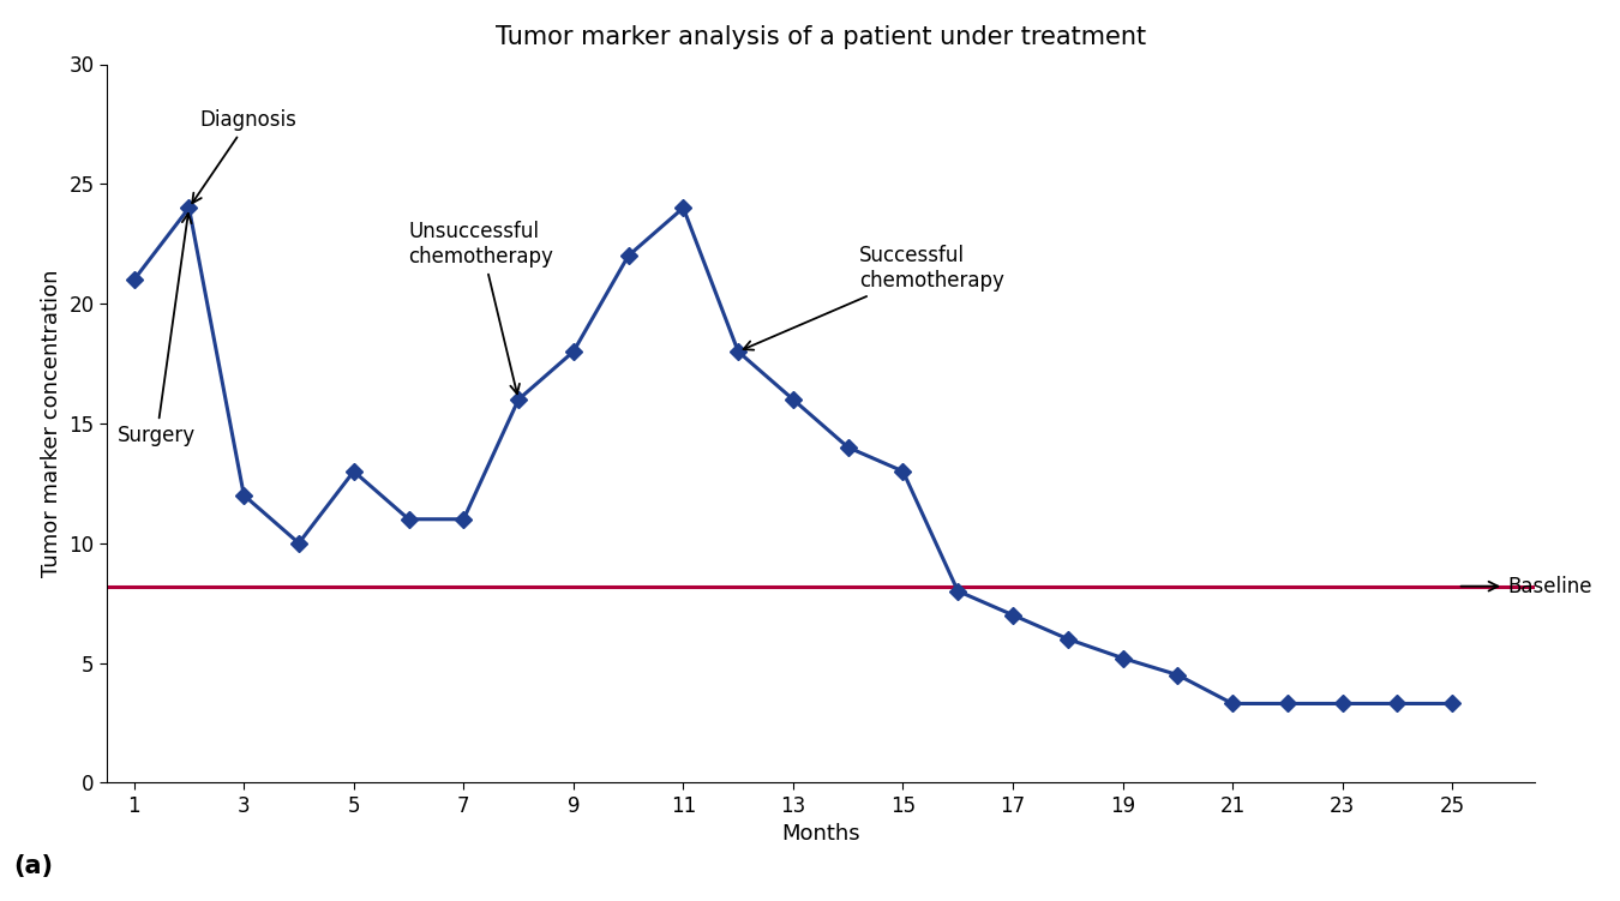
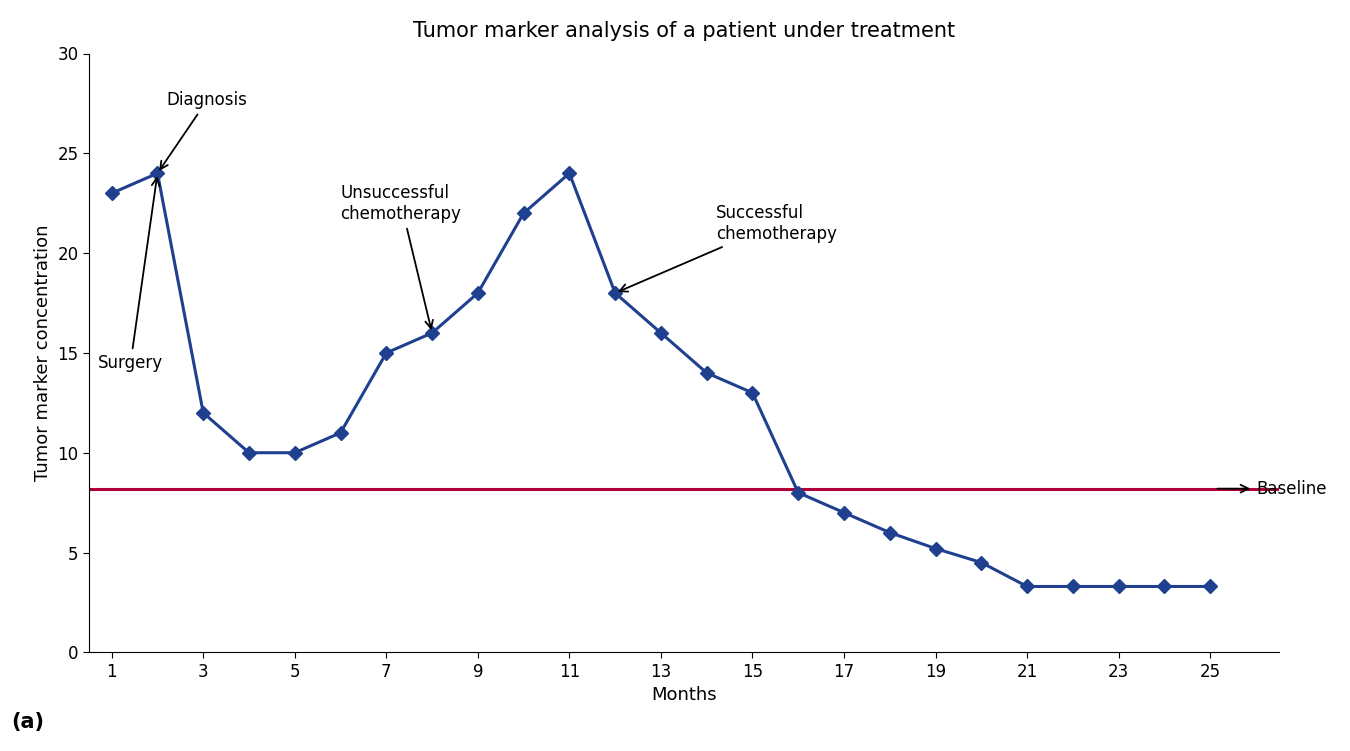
1: 21.0 -> 23.0
5: 13.0 -> 10.0
7: 11.0 -> 15.0
